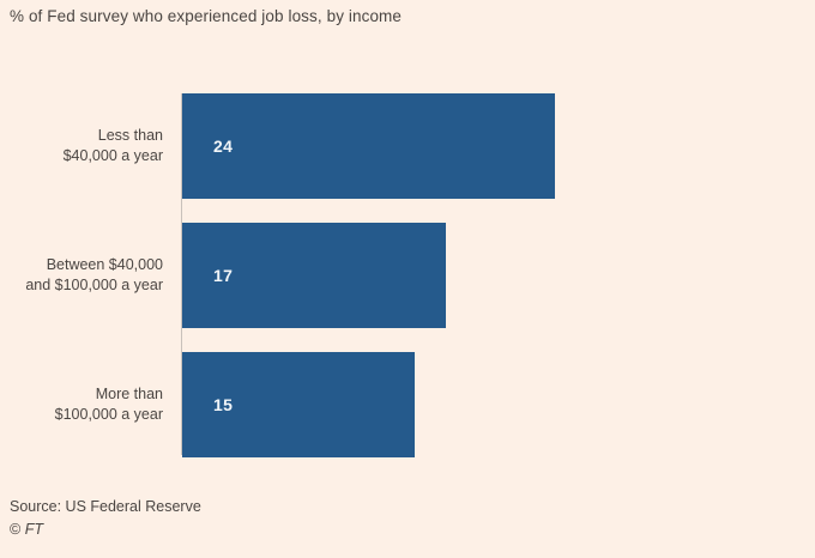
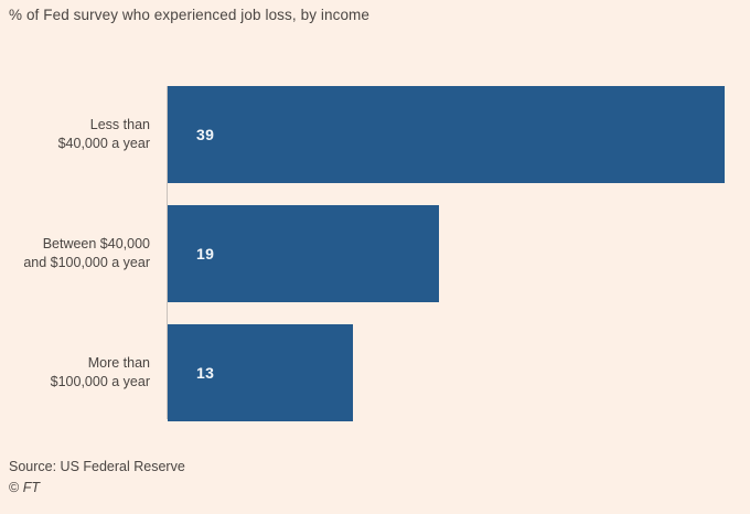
Less than $40,000 a year: 24 -> 39
Between $40,000 and $100,000 a year: 17 -> 19
More than $100,000 a year: 15 -> 13
